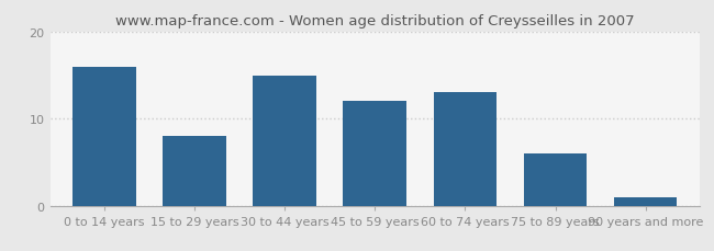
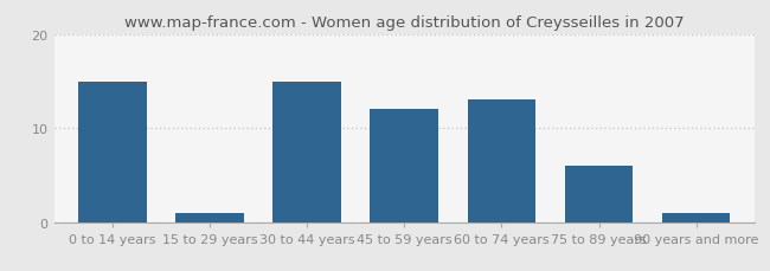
0 to 14 years: 16 -> 15
15 to 29 years: 8 -> 1
